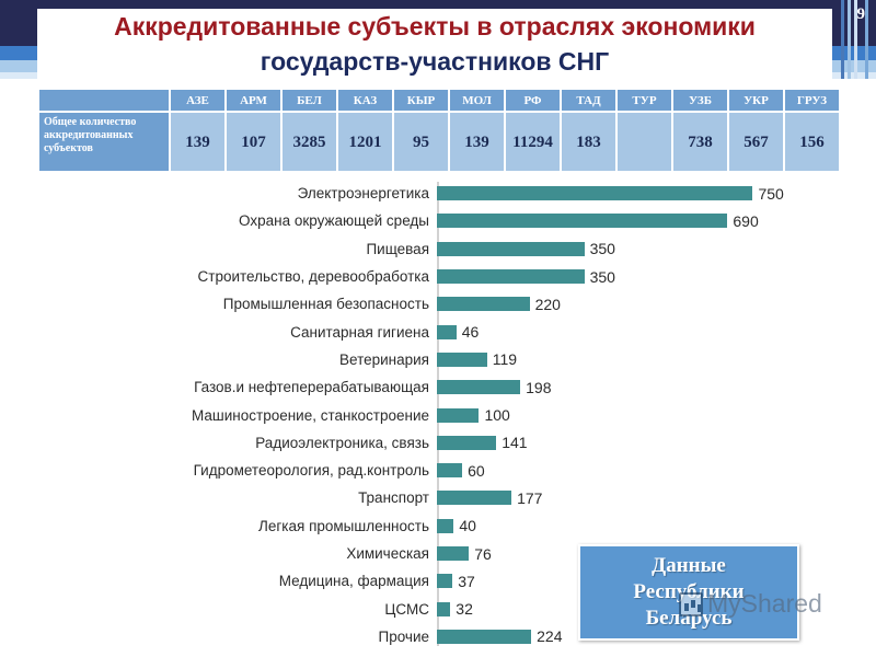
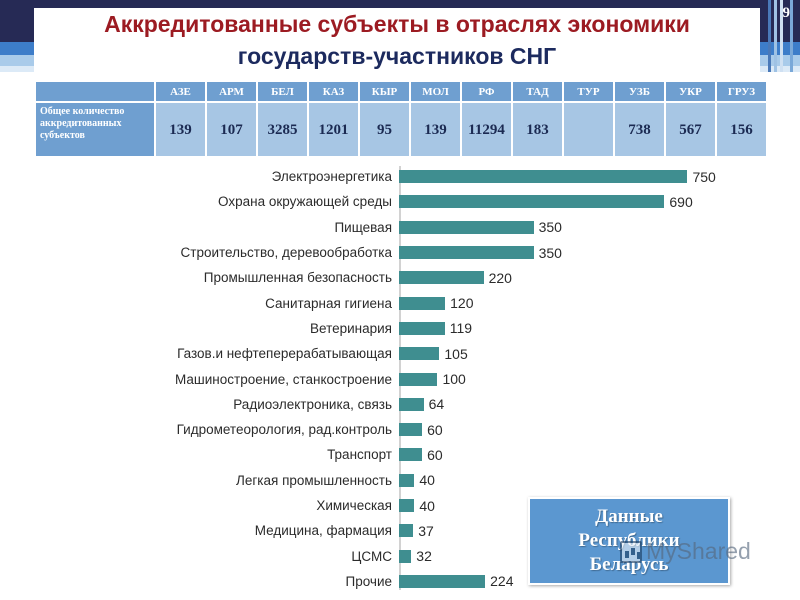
Санитарная гигиена: 46 -> 120
Газов.и нефтеперерабатывающая: 198 -> 105
Радиоэлектроника, связь: 141 -> 64
Транспорт: 177 -> 60
Химическая: 76 -> 40
